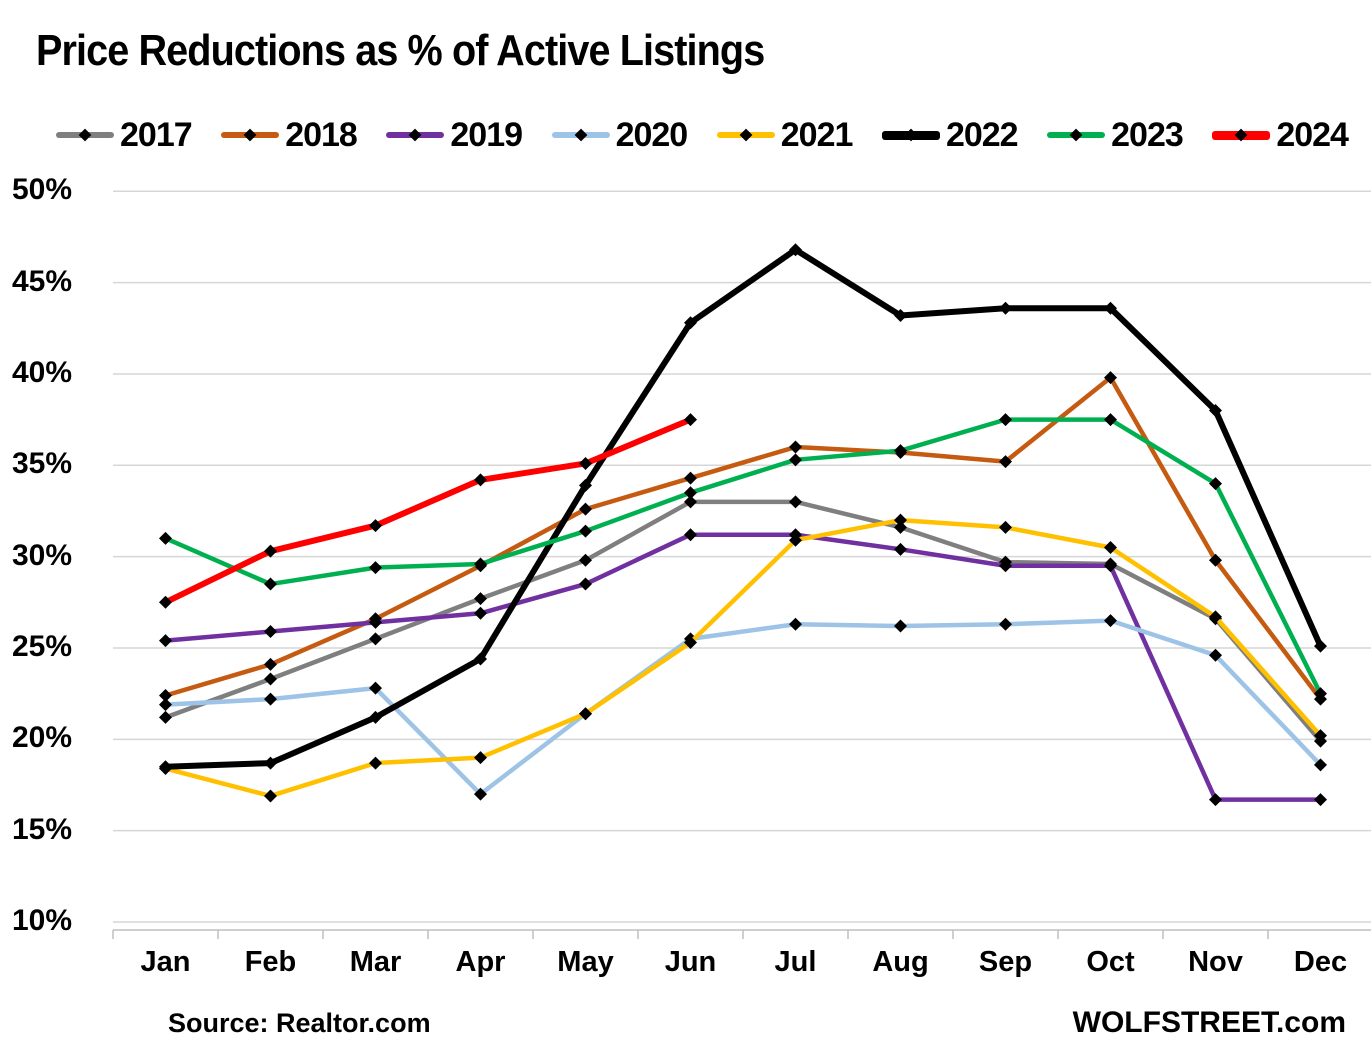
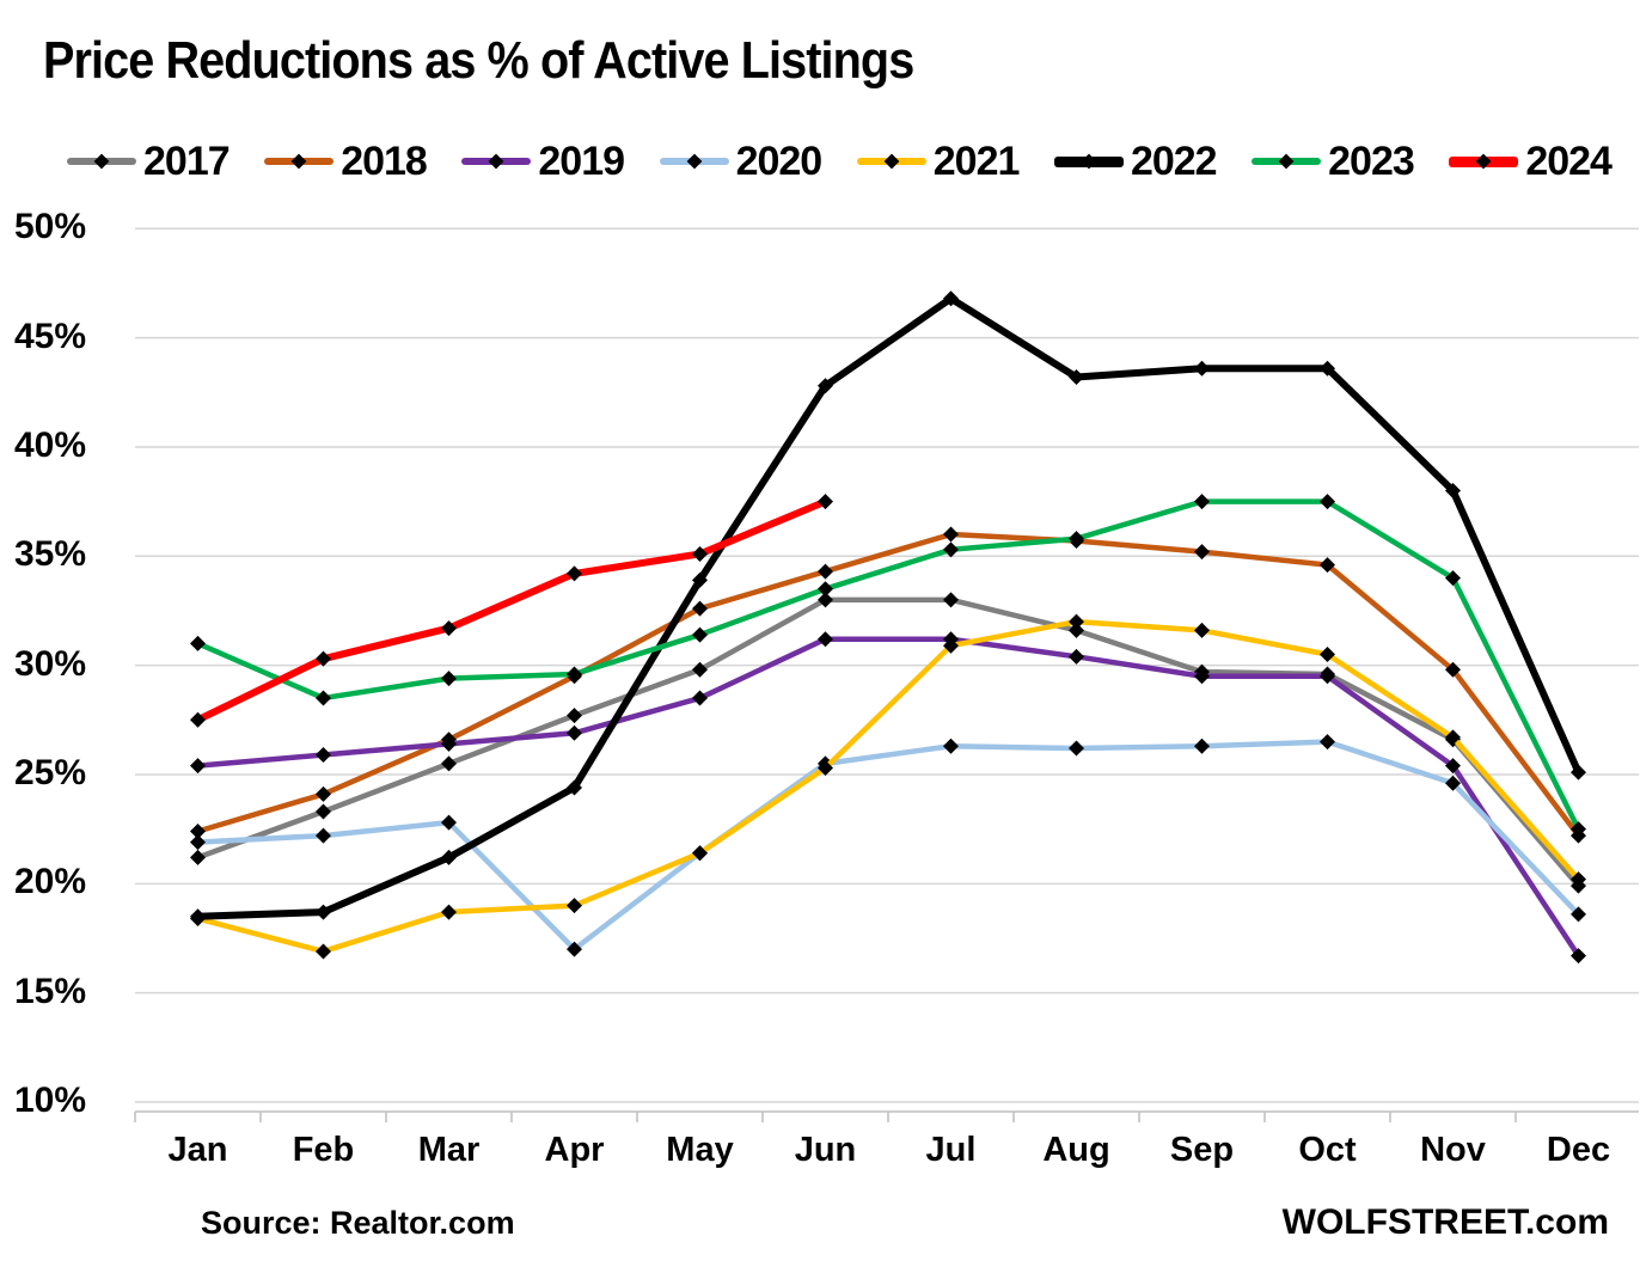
2018/Oct: 39.8% -> 34.6%
2019/Nov: 16.7% -> 25.4%
